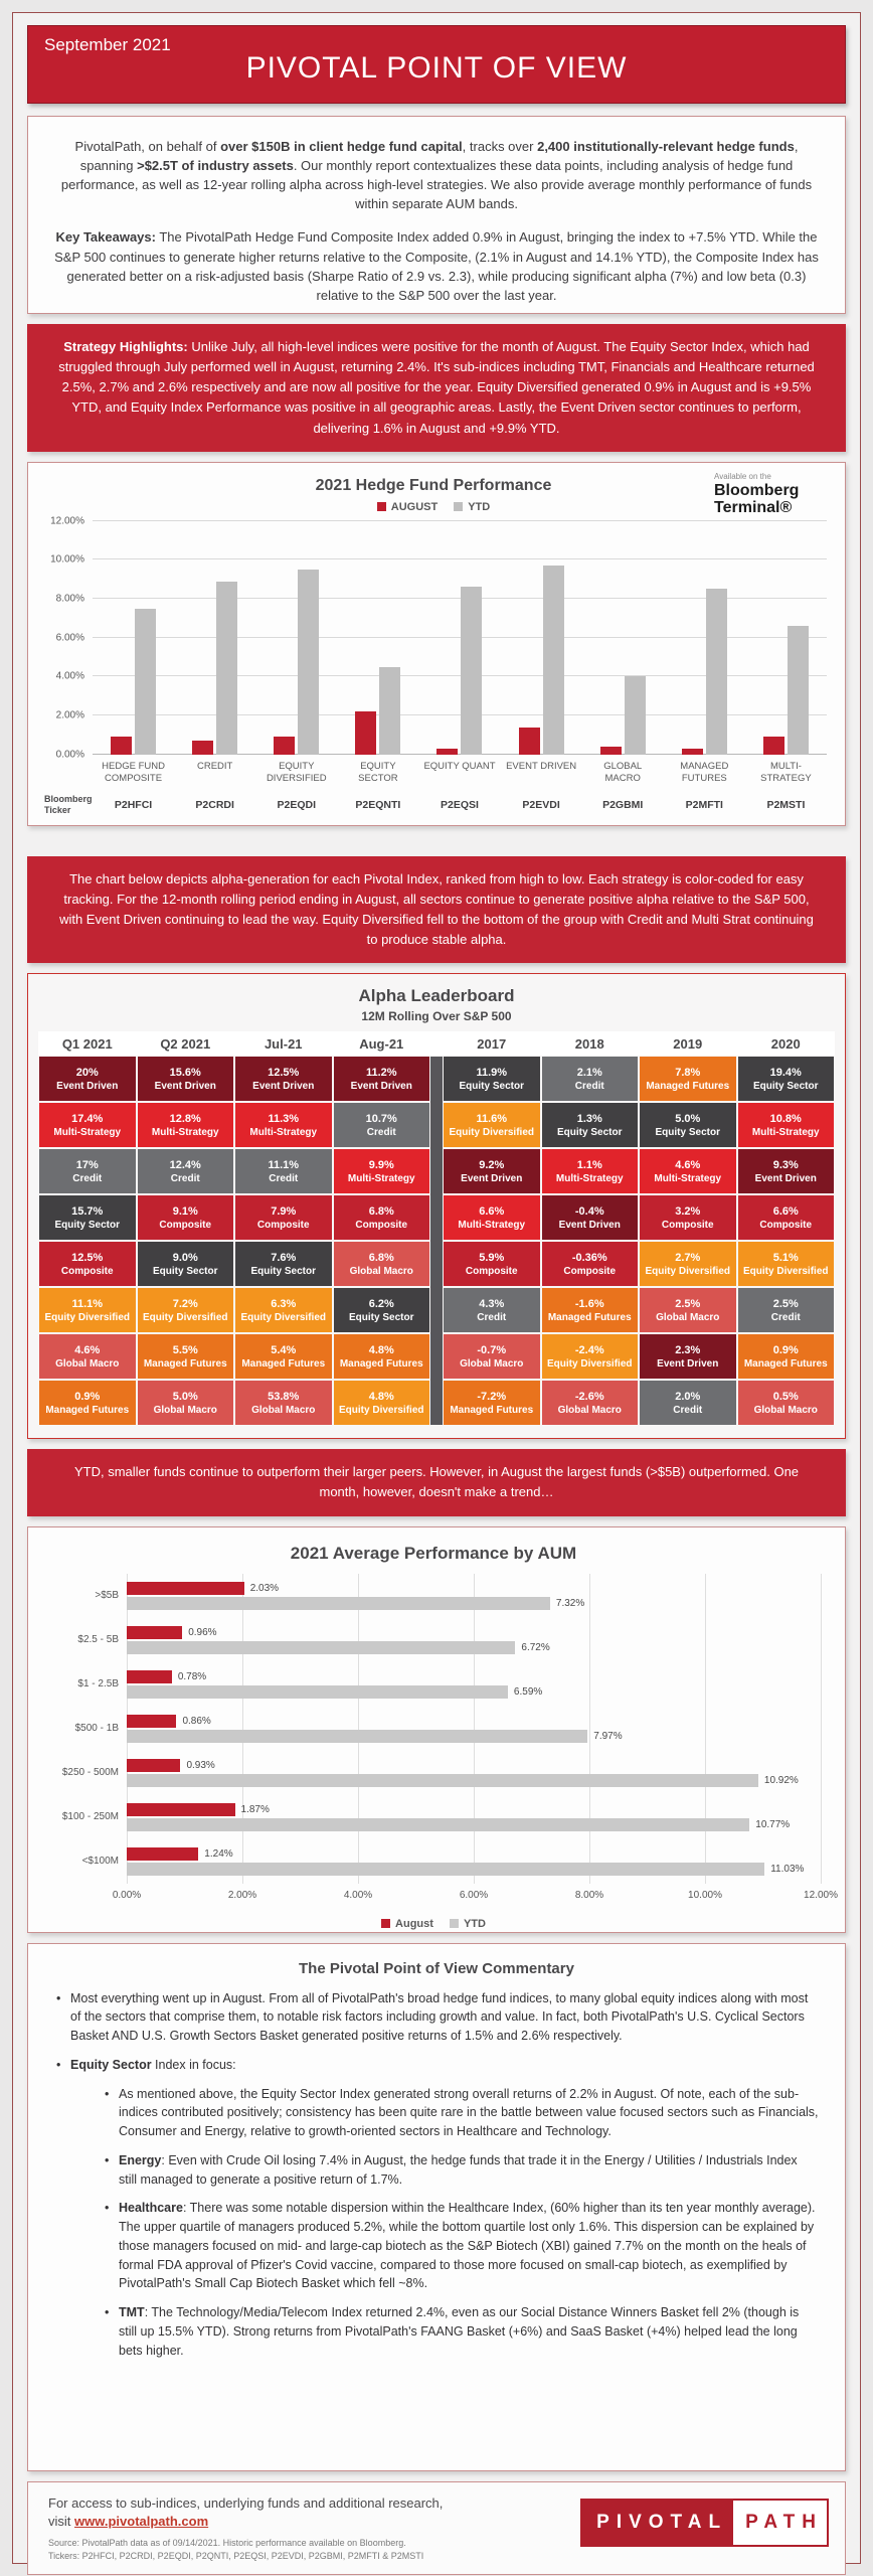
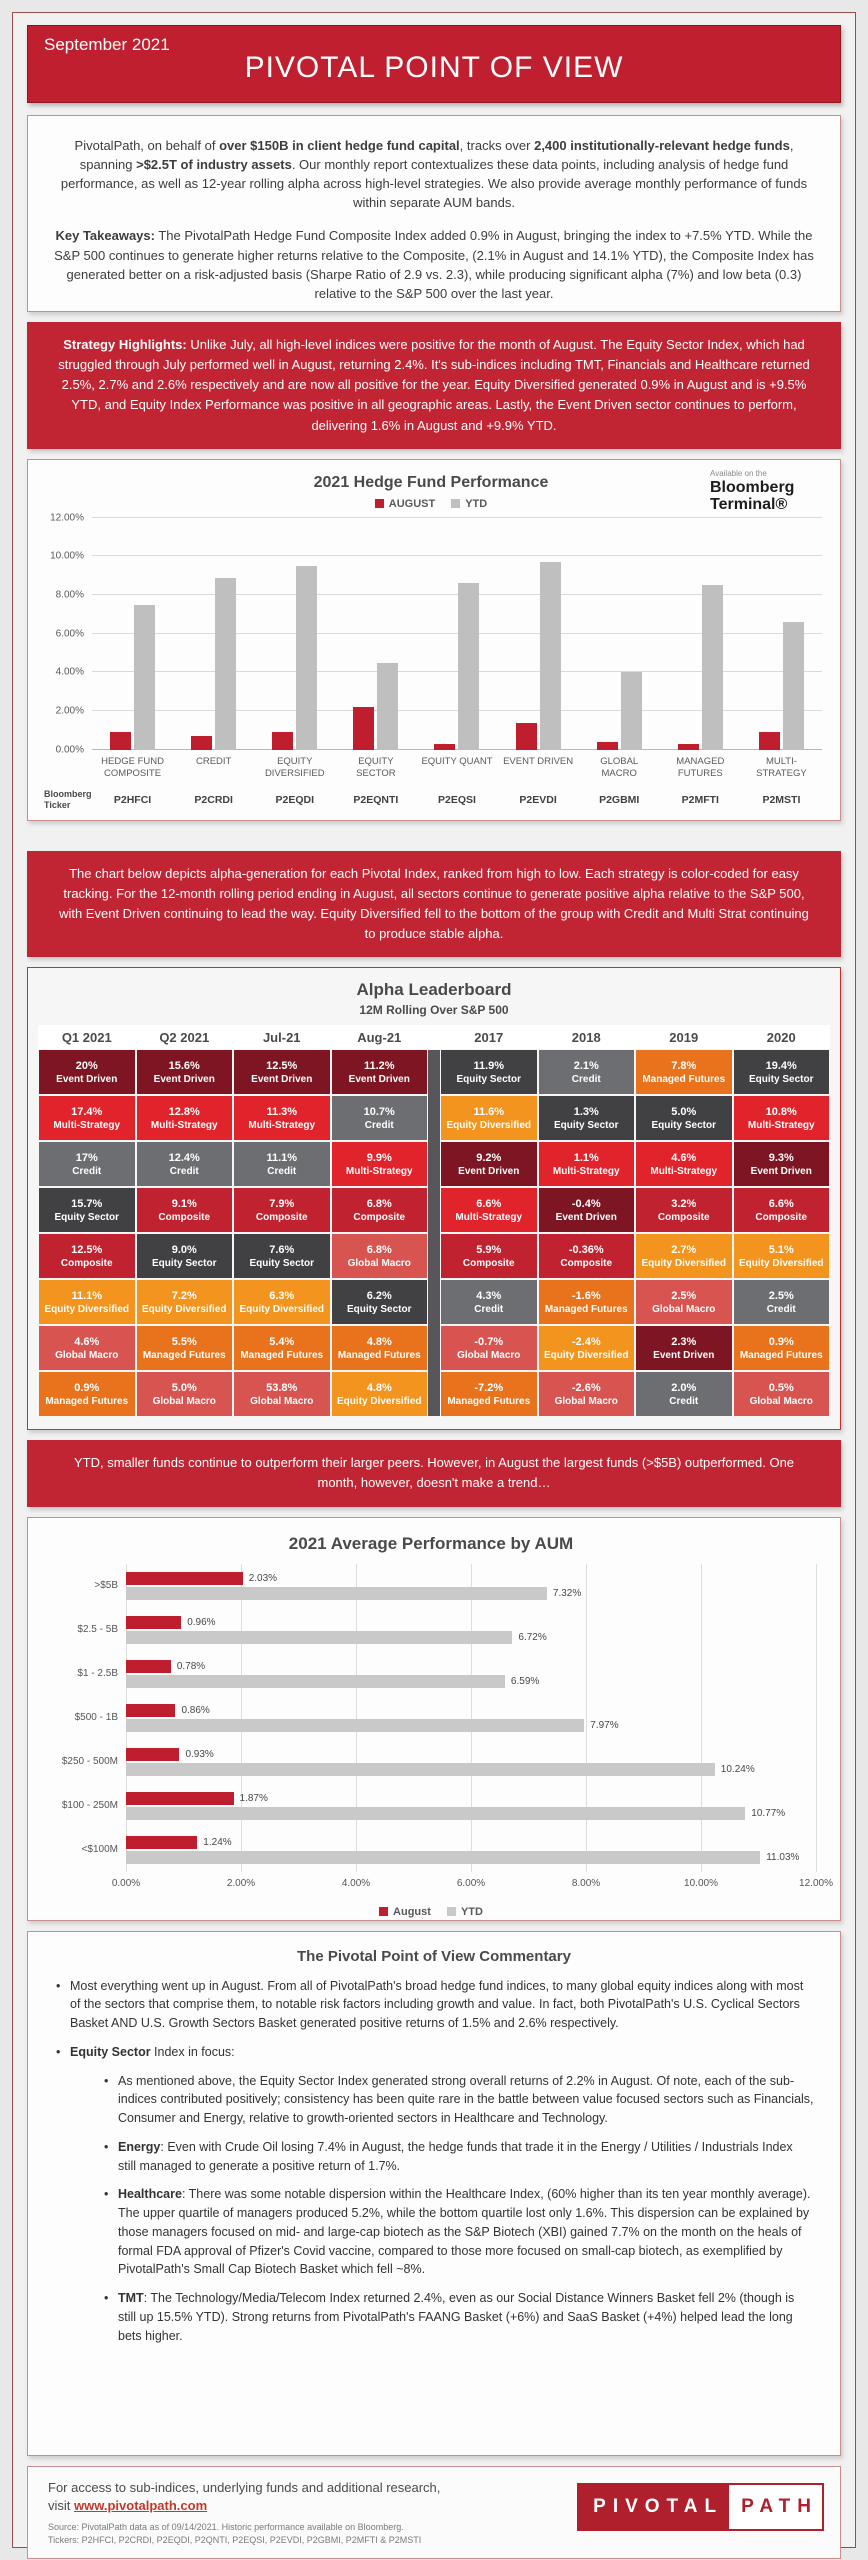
2021 Average Performance by AUM/YTD/$250 - 500M: 10.92% -> 10.24%
